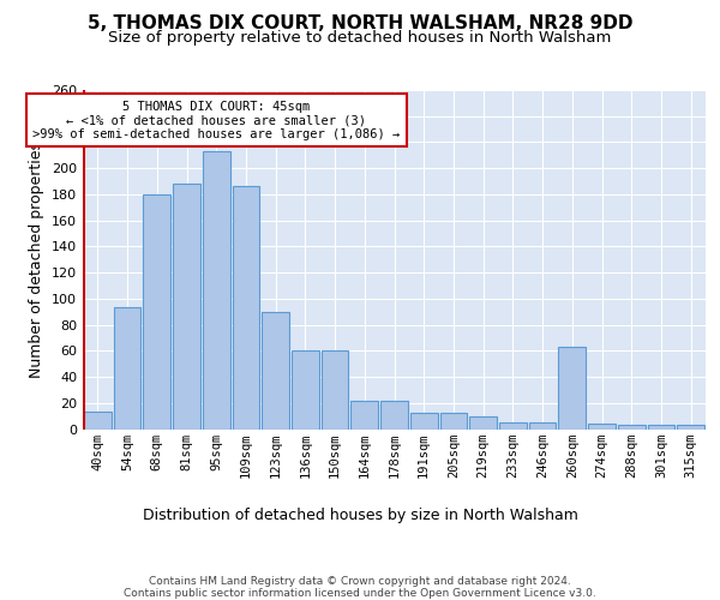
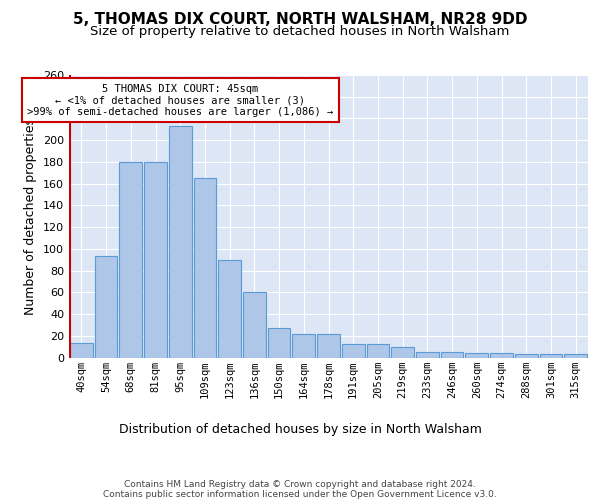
81sqm: 188 -> 180
109sqm: 186 -> 165
150sqm: 60 -> 27
260sqm: 63 -> 4
